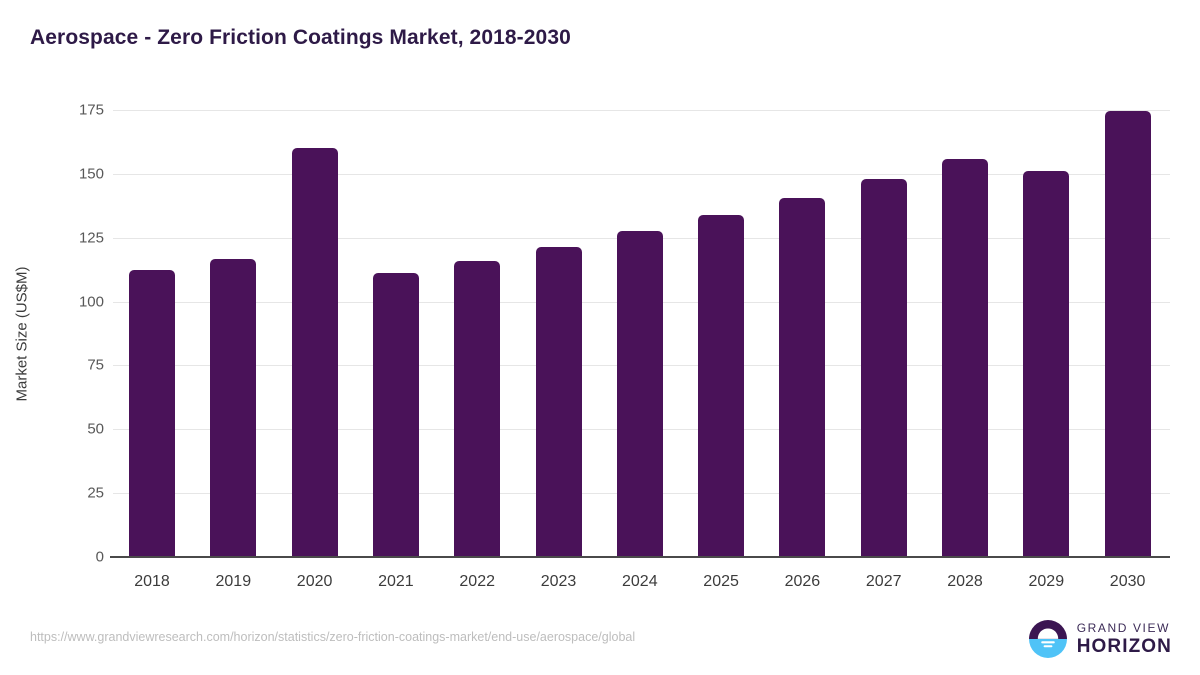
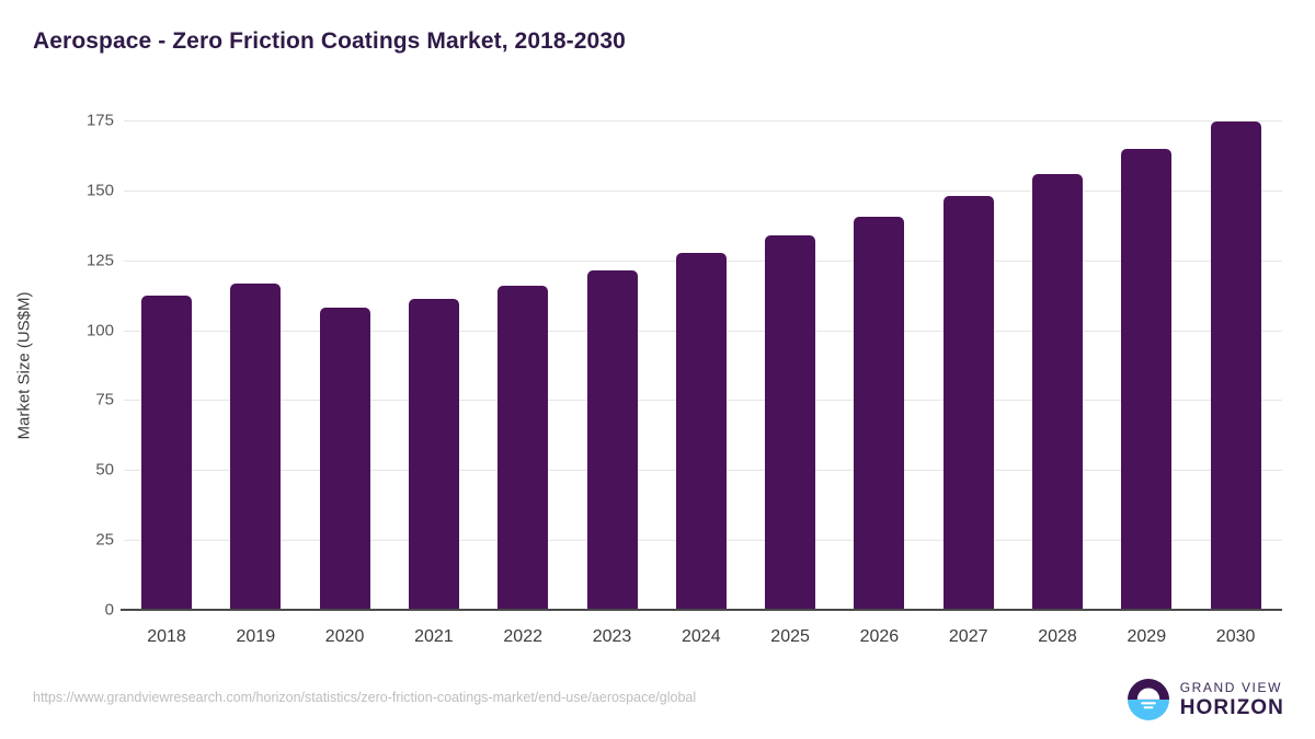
2020: 160 -> 108
2029: 151 -> 165
